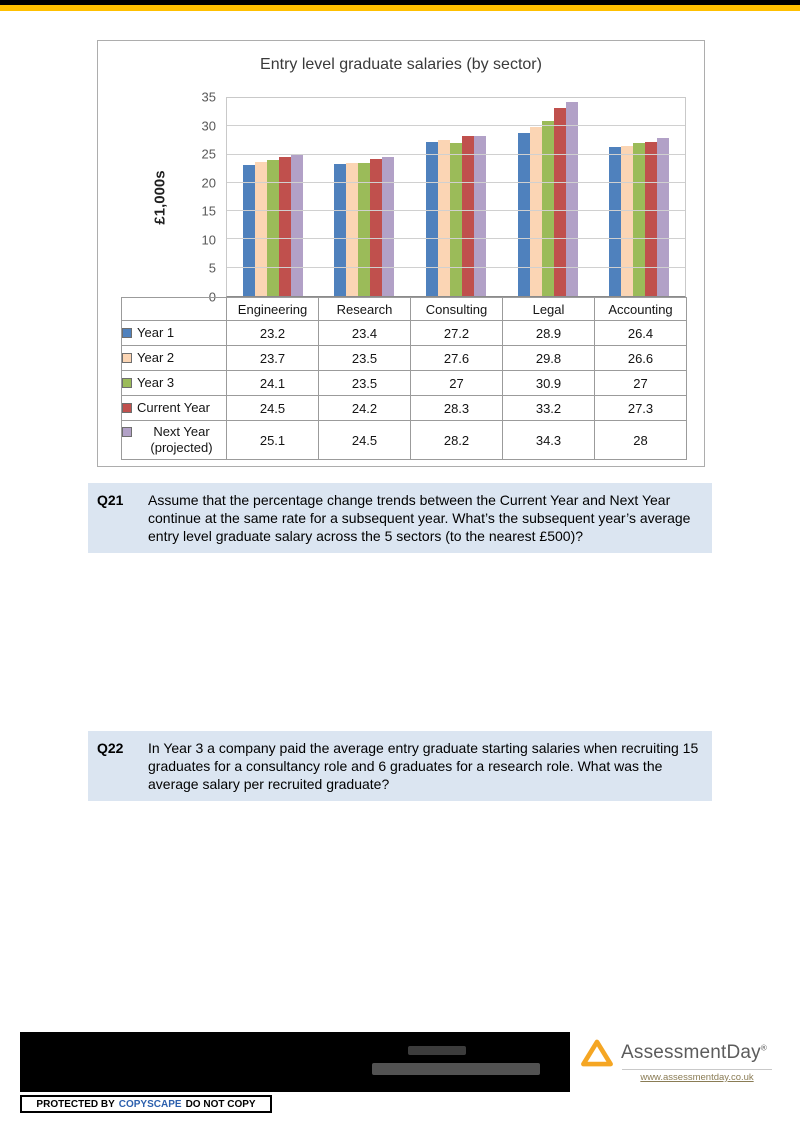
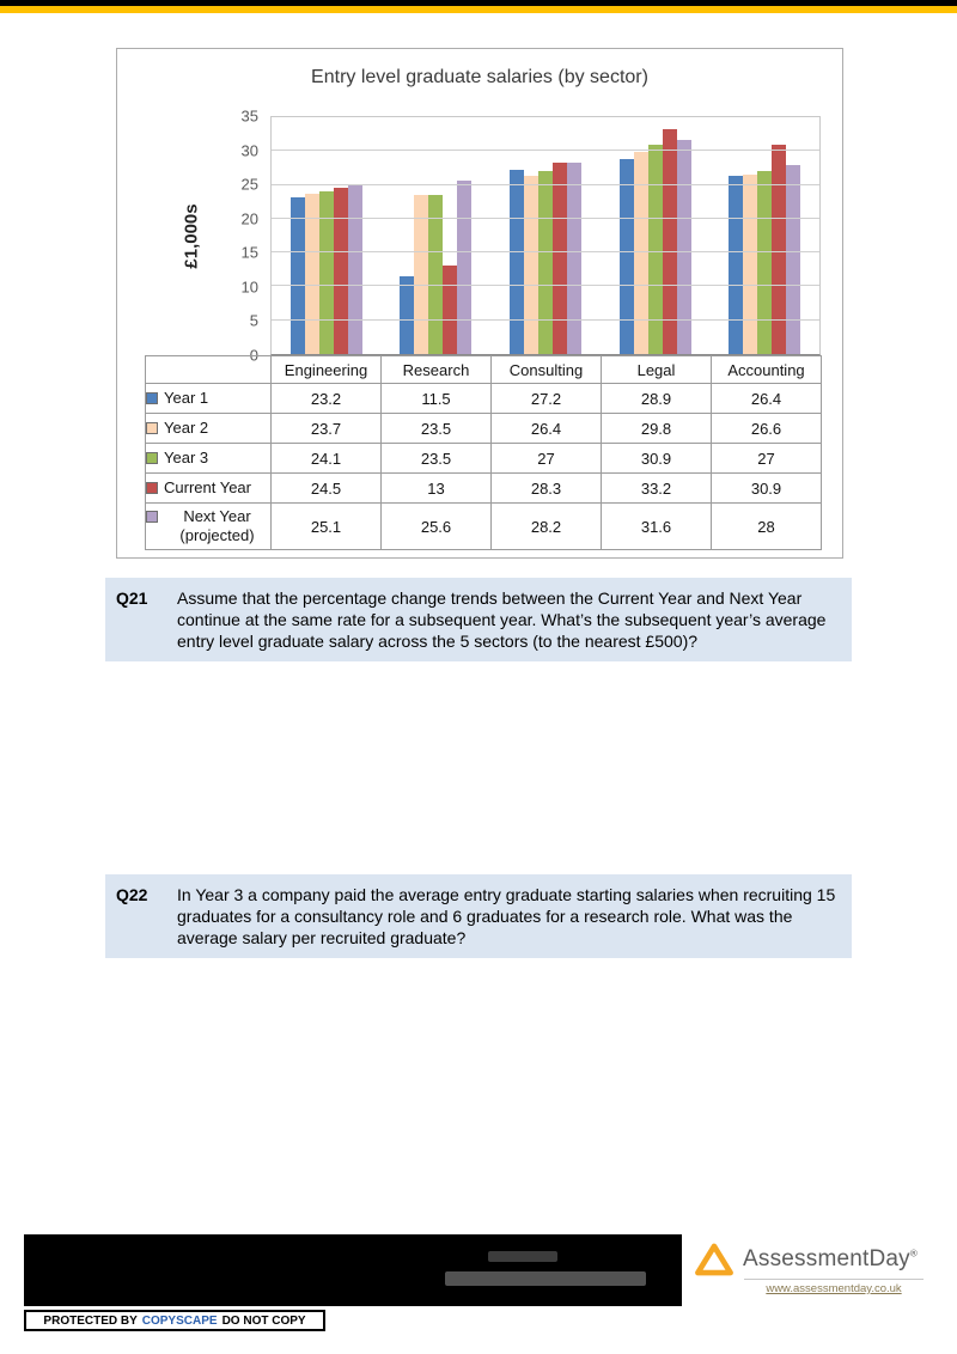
Year 1/Research: 23.4 -> 11.5
Current Year/Research: 24.2 -> 13
Next Year (projected)/Research: 24.5 -> 25.6
Year 2/Consulting: 27.6 -> 26.4
Next Year (projected)/Legal: 34.3 -> 31.6
Current Year/Accounting: 27.3 -> 30.9
